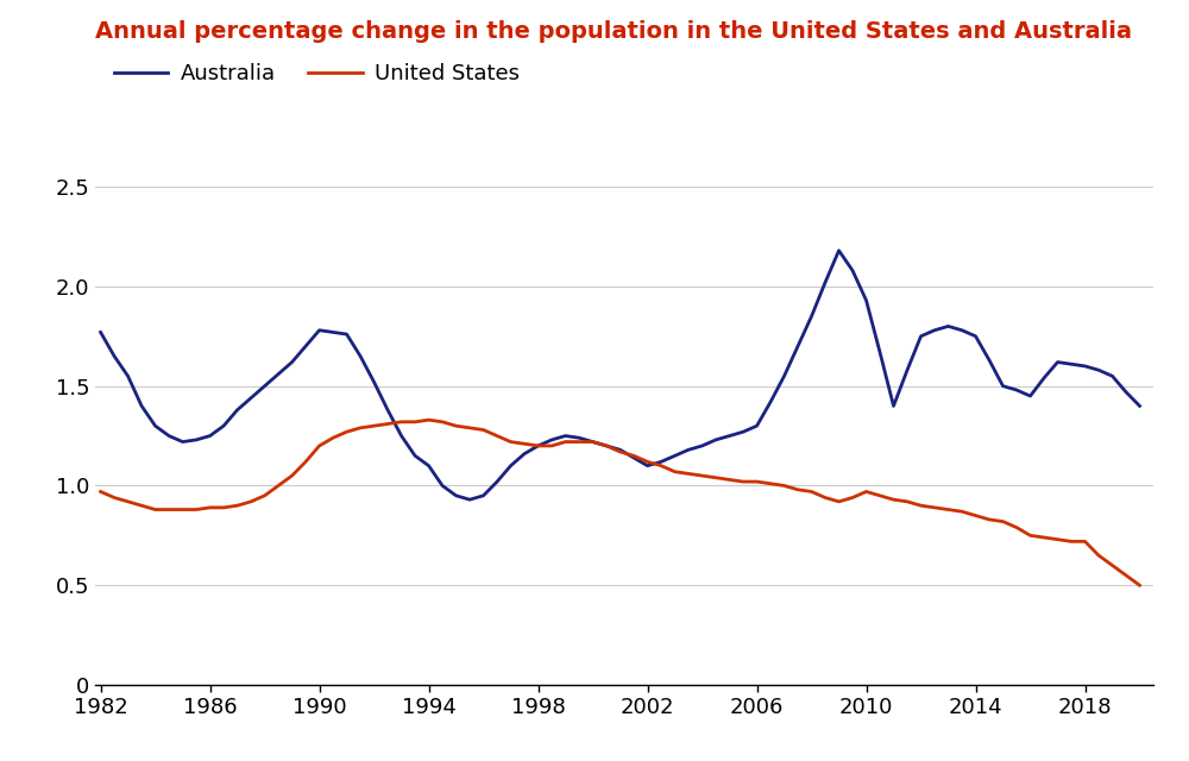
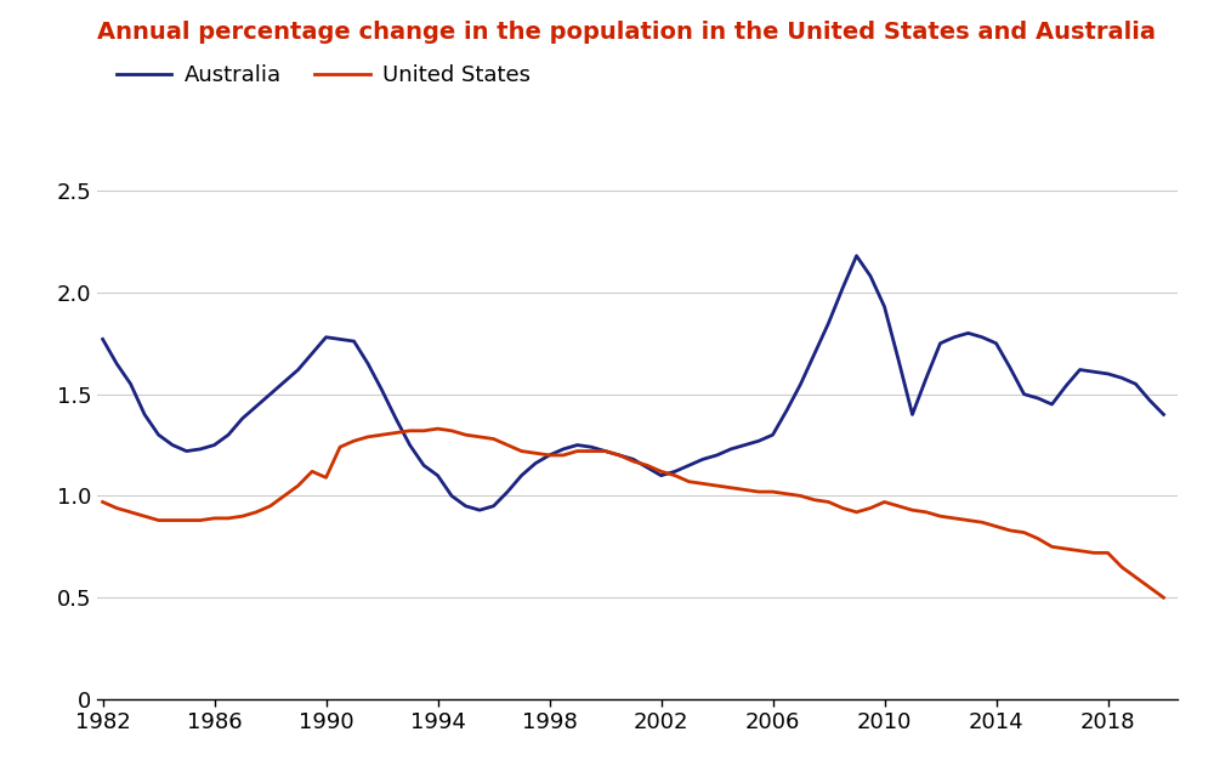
United States/1990: 1.20 -> 1.09
